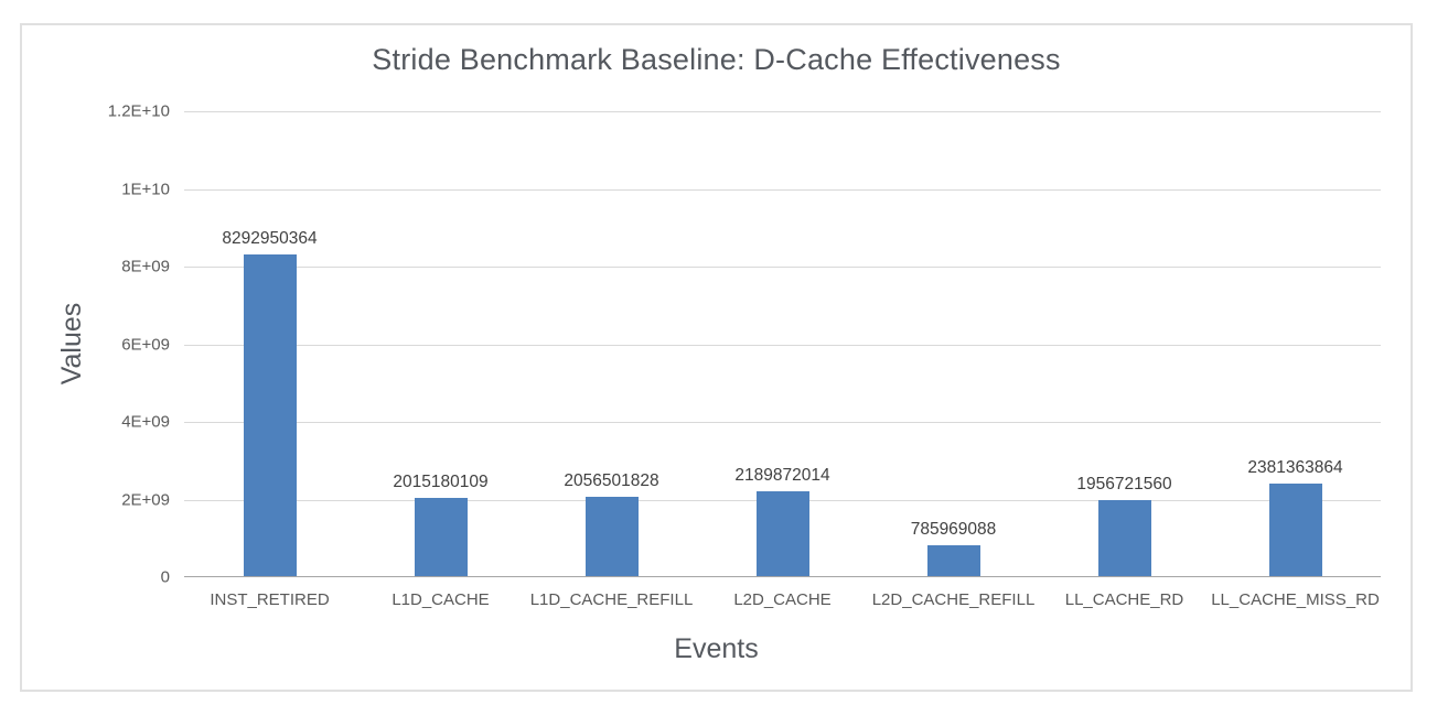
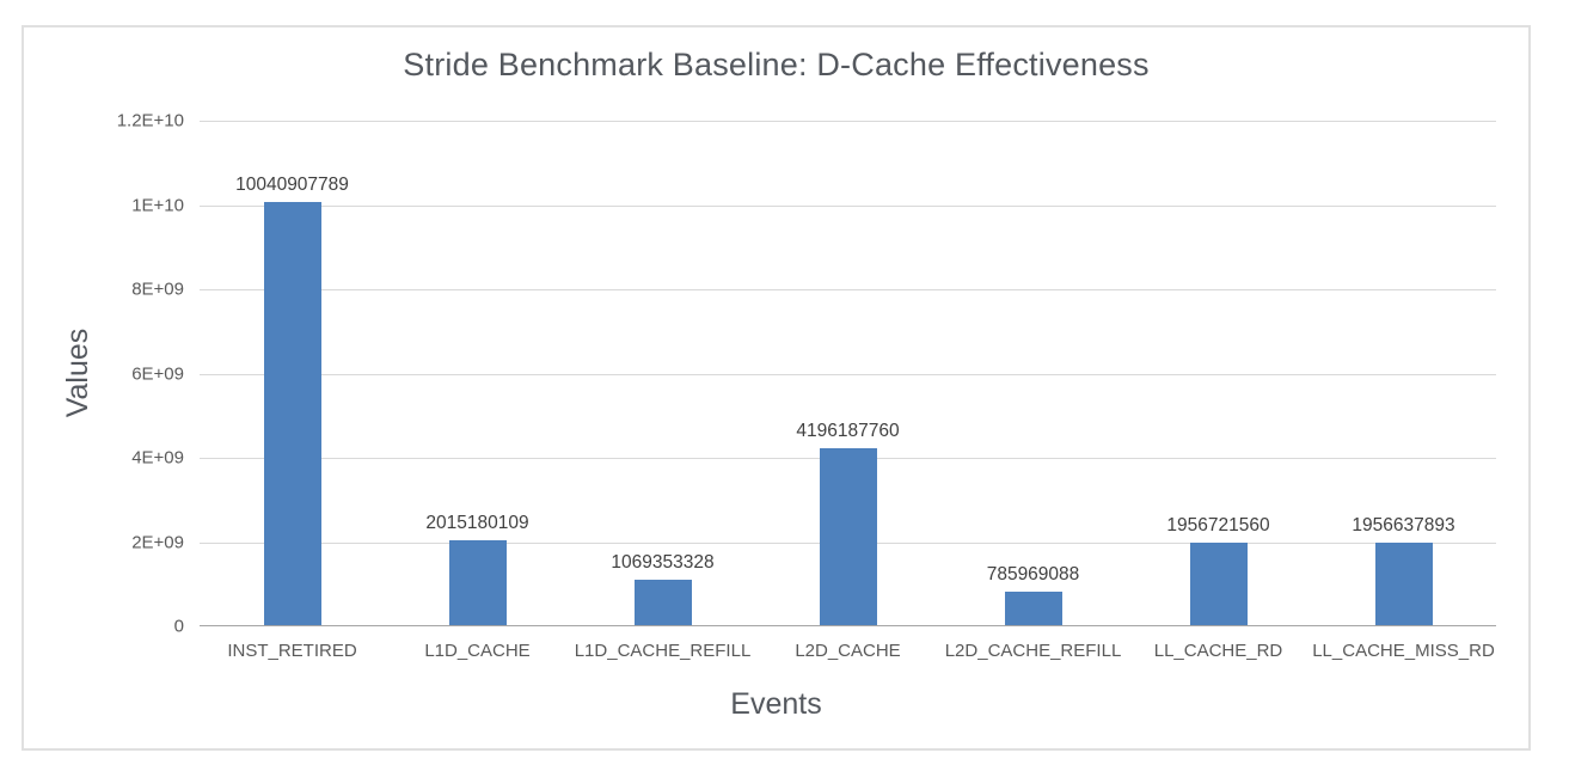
INST_RETIRED: 8292950364 -> 10040907789
L1D_CACHE_REFILL: 2056501828 -> 1069353328
L2D_CACHE: 2189872014 -> 4196187760
LL_CACHE_MISS_RD: 2381363864 -> 1956637893
